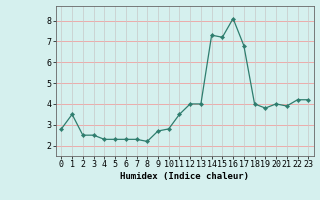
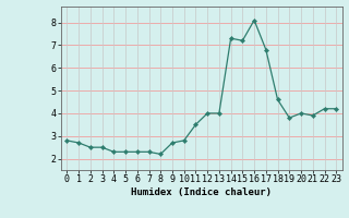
1: 3.5 -> 2.7
18: 4.0 -> 4.6
